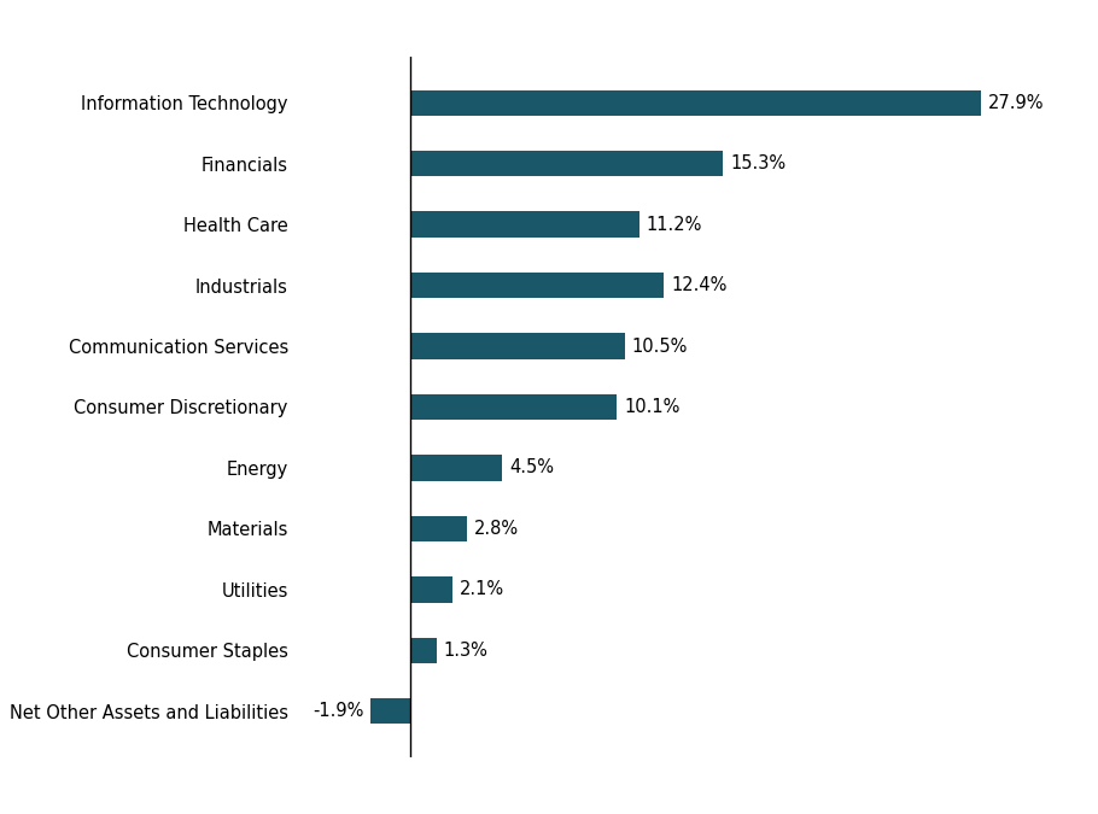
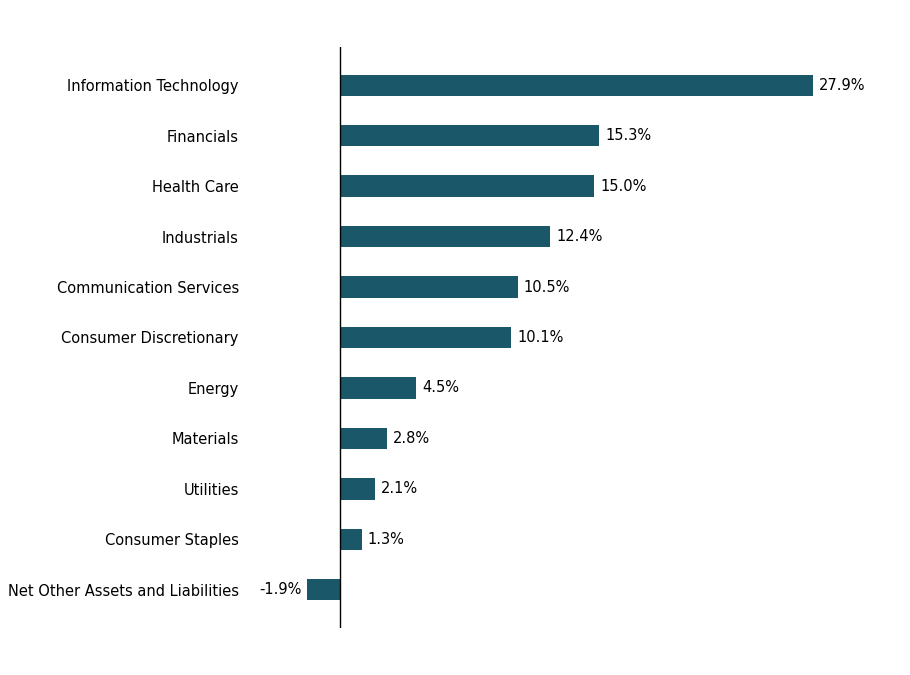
Health Care: 11.2% -> 15.0%
